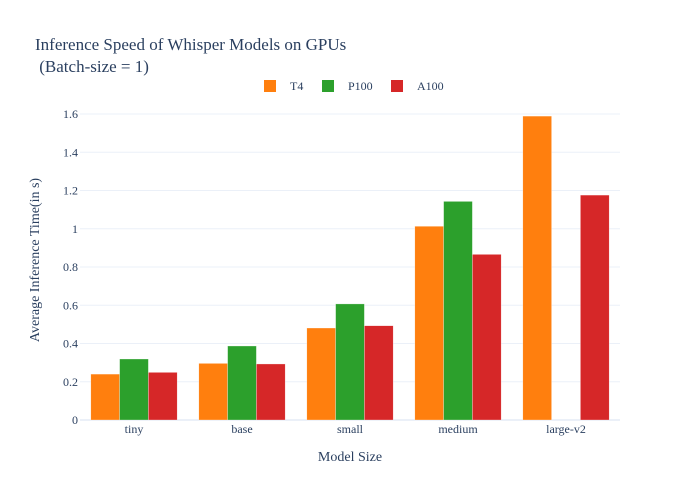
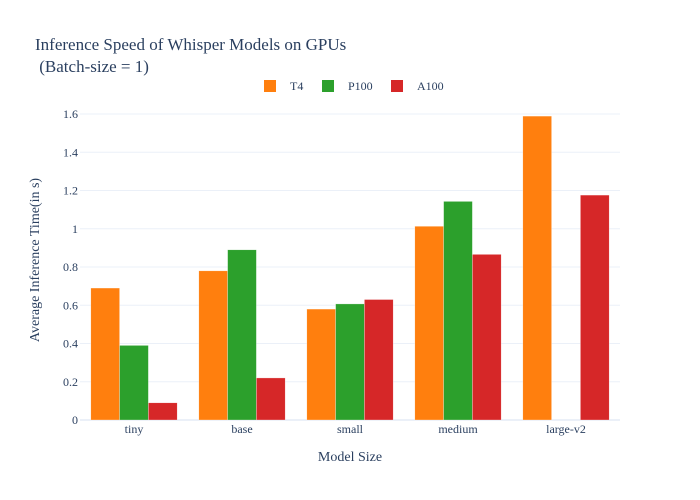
T4/tiny: 0.24 -> 0.69
P100/tiny: 0.32 -> 0.39
A100/tiny: 0.25 -> 0.09
T4/base: 0.30 -> 0.78
P100/base: 0.39 -> 0.89
A100/base: 0.29 -> 0.22
T4/small: 0.48 -> 0.58
A100/small: 0.49 -> 0.63
